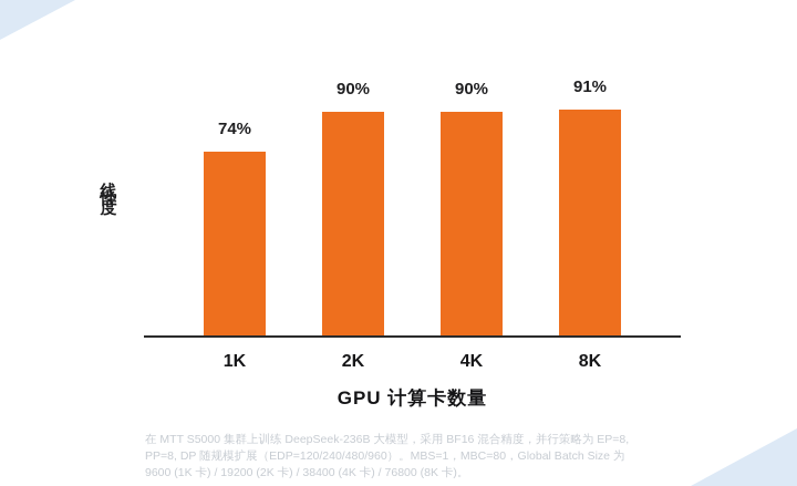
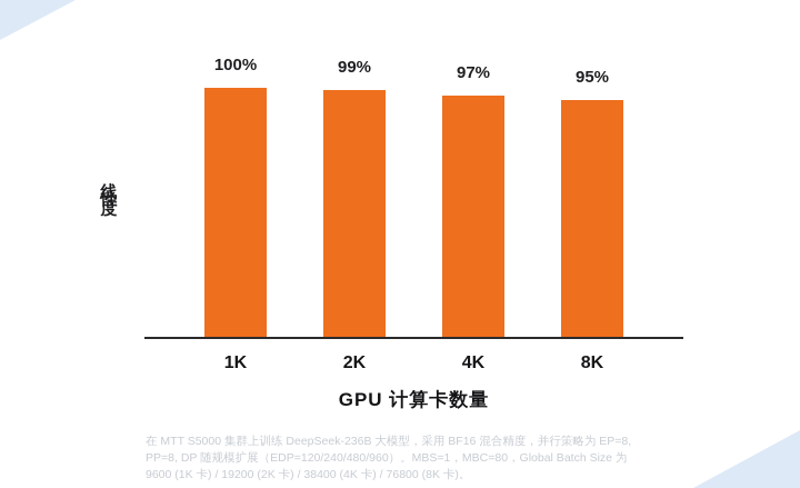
1K: 74% -> 100%
2K: 90% -> 99%
4K: 90% -> 97%
8K: 91% -> 95%
